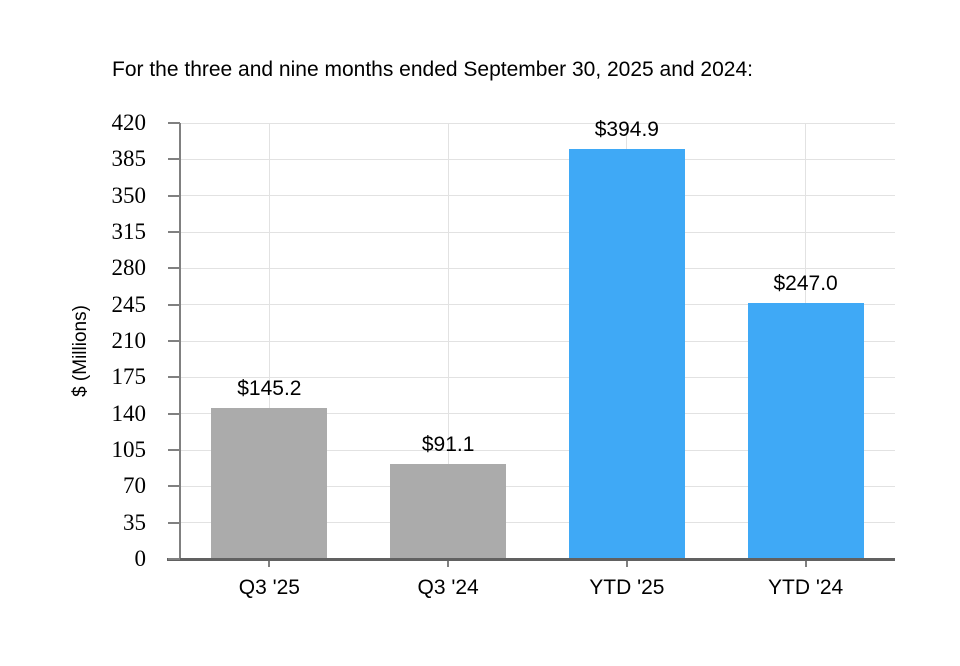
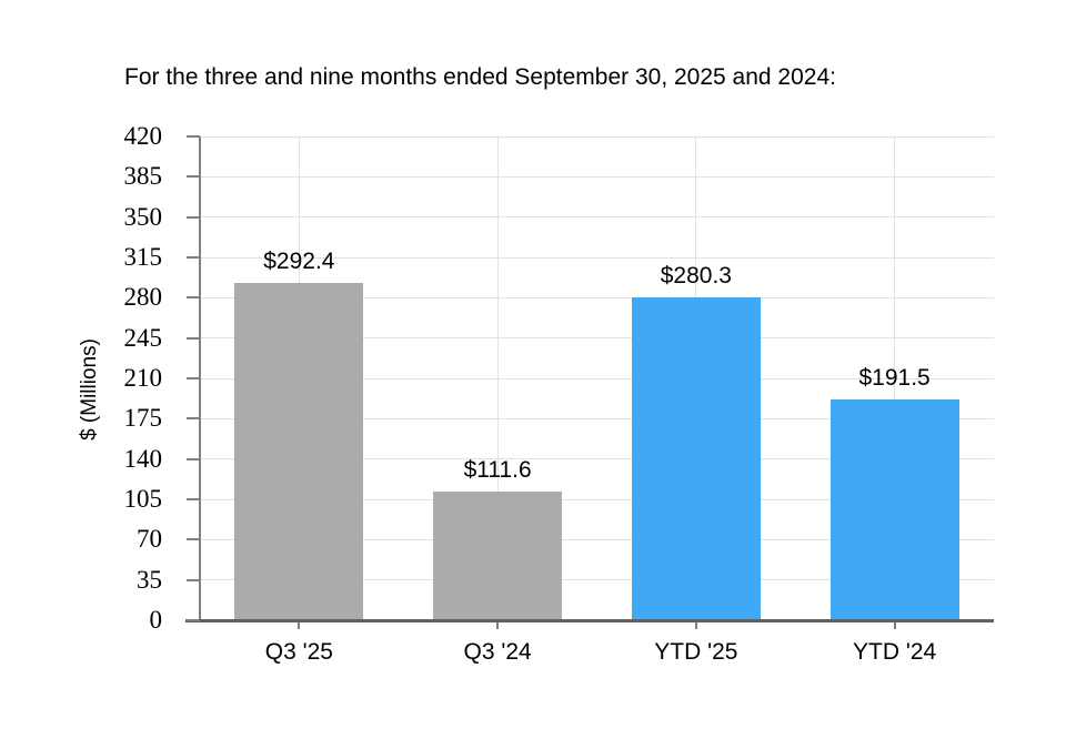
Q3 '25: $145.2 -> $292.4
Q3 '24: $91.1 -> $111.6
YTD '25: $394.9 -> $280.3
YTD '24: $247.0 -> $191.5
